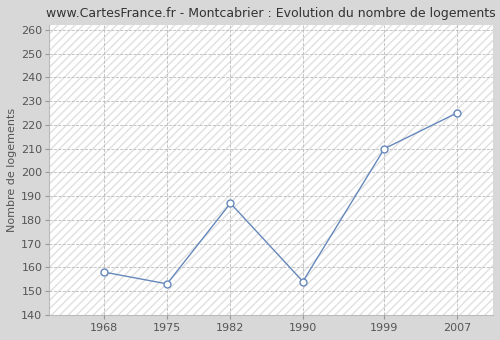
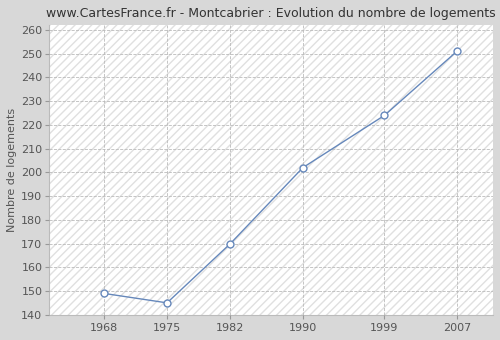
1968: 158 -> 149
1975: 153 -> 145
1982: 187 -> 170
1990: 154 -> 202
1999: 210 -> 224
2007: 225 -> 251
